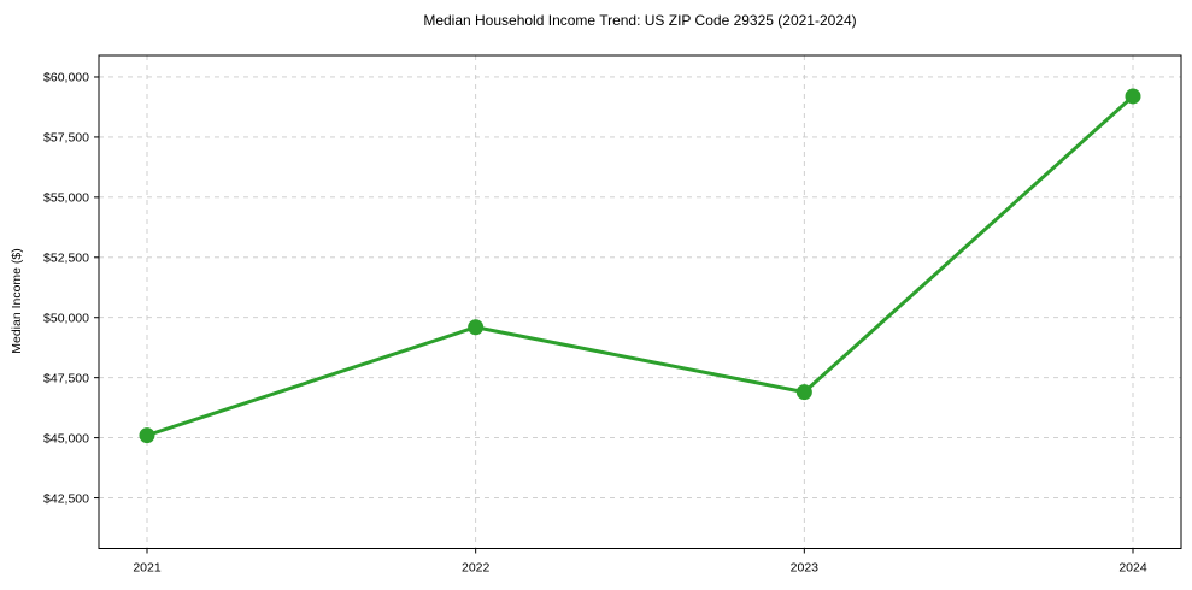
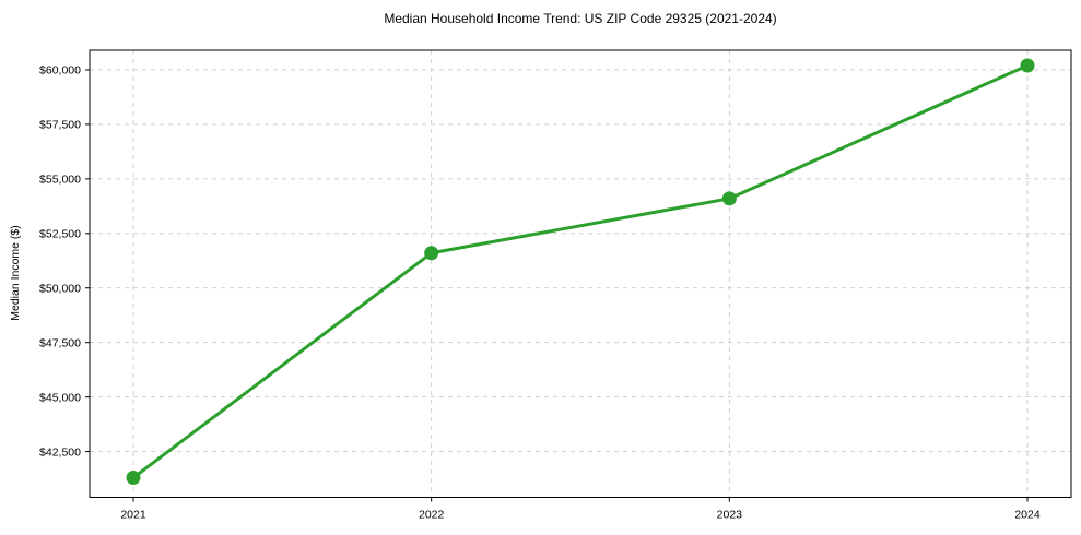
2021: $45100 -> $41300
2022: $49600 -> $51600
2023: $46900 -> $54100
2024: $59200 -> $60200
